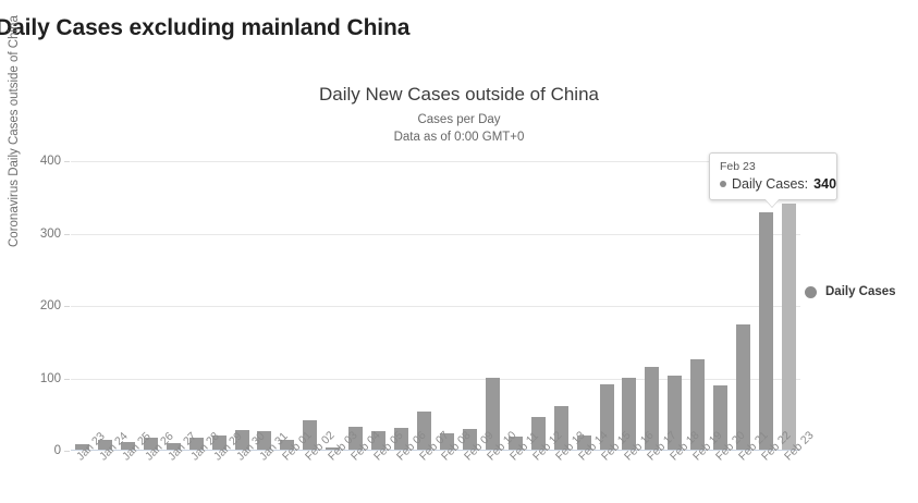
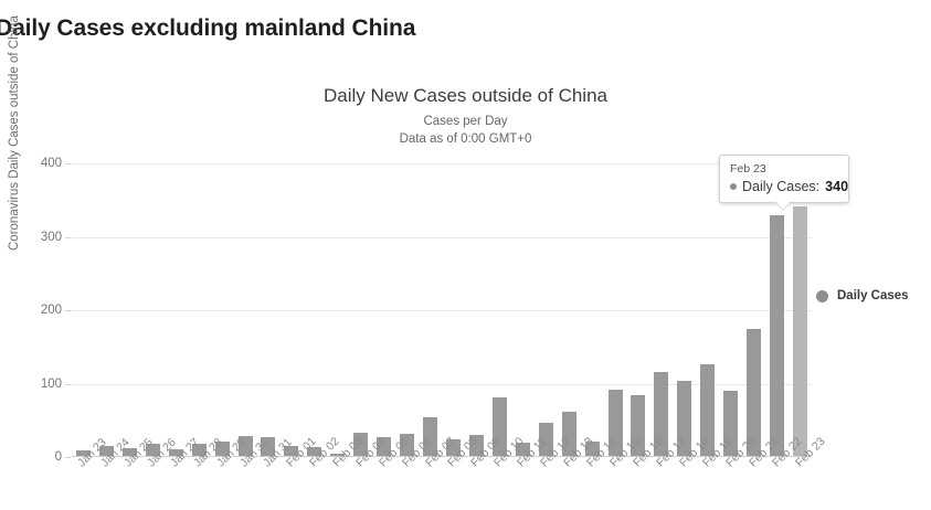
Feb 02: 40 -> 10
Feb 10: 100 -> 80
Feb 16: 100 -> 80
